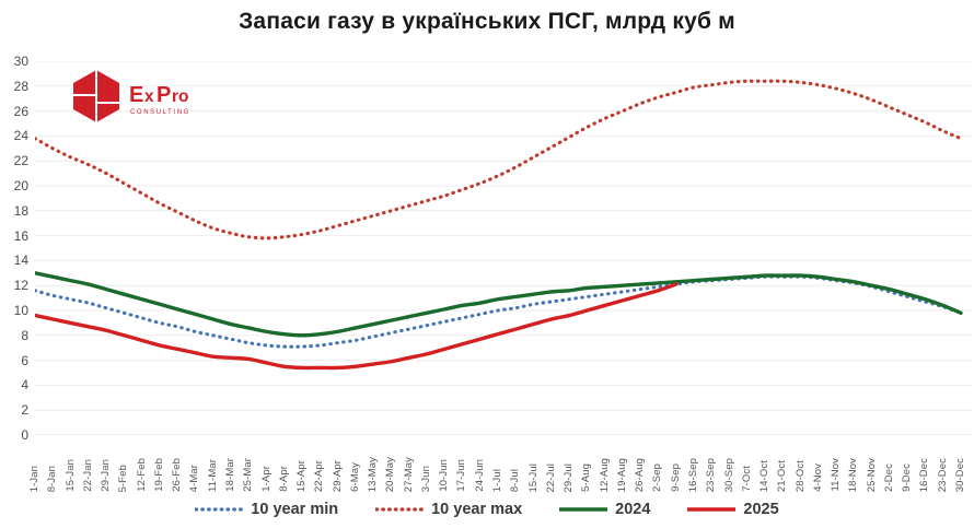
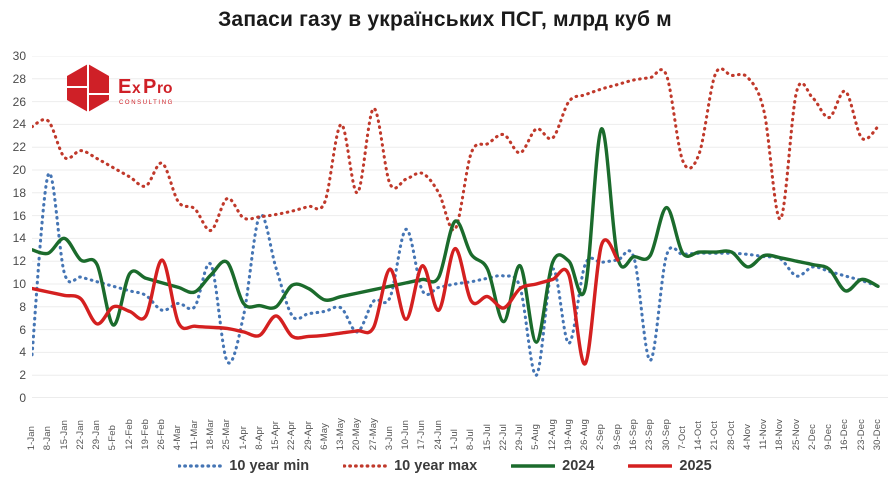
10 year min/1-Jan: 11.6 -> 3.8
10 year min/8-Jan: 11.2 -> 19.6
10 year max/8-Jan: 23.0 -> 24.3
10 year max/15-Jan: 22.3 -> 21.1
2024/15-Jan: 12.4 -> 14.0
2025/29-Jan: 8.4 -> 6.5
2024/5-Feb: 11.3 -> 6.4
10 year min/26-Feb: 8.7 -> 7.7
10 year max/26-Feb: 17.9 -> 20.6
2025/26-Feb: 6.9 -> 12.1
10 year min/18-Mar: 7.7 -> 11.7
10 year max/18-Mar: 16.2 -> 14.7
2024/18-Mar: 8.9 -> 10.8
10 year min/25-Mar: 7.4 -> 3.2
10 year max/25-Mar: 15.9 -> 17.5
2024/25-Mar: 8.6 -> 11.9
10 year min/8-Apr: 7.1 -> 16.0
10 year min/15-Apr: 7.1 -> 11.4
2025/15-Apr: 5.4 -> 7.2
2024/22-Apr: 8.1 -> 9.9
2024/29-Apr: 8.3 -> 9.6
10 year max/13-May: 17.6 -> 24.0
10 year min/20-May: 8.2 -> 5.8
10 year max/27-May: 18.4 -> 25.4
2025/3-Jun: 6.5 -> 11.3
10 year min/10-Jun: 9.1 -> 14.8
2025/17-Jun: 7.3 -> 11.6
10 year max/24-Jun: 20.2 -> 18.0
10 year max/1-Jul: 20.8 -> 14.8
2024/1-Jul: 10.9 -> 15.5
2025/1-Jul: 8.1 -> 13.1
2024/8-Jul: 11.1 -> 12.6
2024/22-Jul: 11.5 -> 6.7
2025/22-Jul: 9.3 -> 7.9
10 year min/29-Jul: 10.9 -> 9.7
10 year max/29-Jul: 23.9 -> 21.5
10 year min/5-Aug: 11.1 -> 2.0
10 year max/5-Aug: 24.7 -> 23.6
2024/5-Aug: 11.8 -> 4.9
10 year max/12-Aug: 25.4 -> 22.8
10 year min/19-Aug: 11.5 -> 4.8
2024/26-Aug: 12.1 -> 9.6
2025/26-Aug: 11.2 -> 3.0
2024/2-Sep: 12.2 -> 23.6
2025/2-Sep: 11.6 -> 13.4
10 year min/23-Sep: 12.4 -> 3.3
2024/30-Sep: 12.6 -> 16.7
10 year max/7-Oct: 28.4 -> 20.8
10 year max/14-Oct: 28.4 -> 21.4
2024/4-Nov: 12.7 -> 11.5
10 year max/11-Nov: 27.8 -> 25.1
10 year max/18-Nov: 27.4 -> 15.7
10 year min/25-Nov: 11.9 -> 10.7
10 year max/9-Dec: 25.7 -> 24.6
10 year max/16-Dec: 25.1 -> 26.9
2024/16-Dec: 10.9 -> 9.4
10 year max/23-Dec: 24.4 -> 22.8
